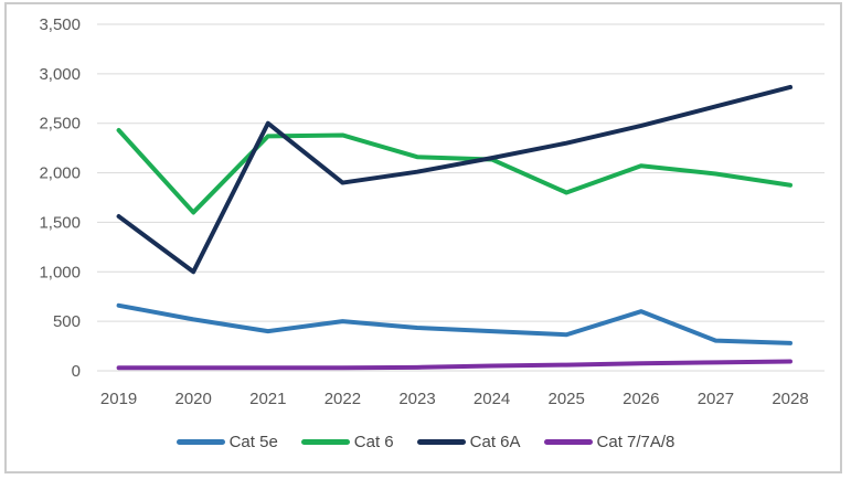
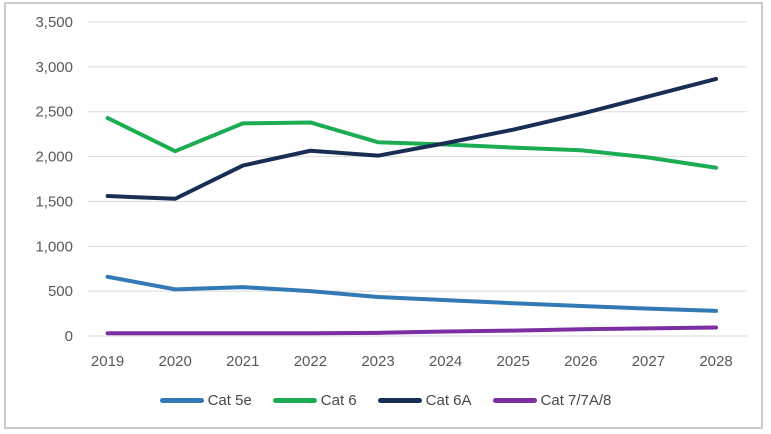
Cat 6/2020: 1600 -> 2100
Cat 6A/2020: 1000 -> 1500
Cat 5e/2021: 400 -> 500
Cat 6A/2021: 2500 -> 1900
Cat 6A/2022: 1900 -> 2100
Cat 6/2025: 1800 -> 2100
Cat 5e/2026: 600 -> 300
